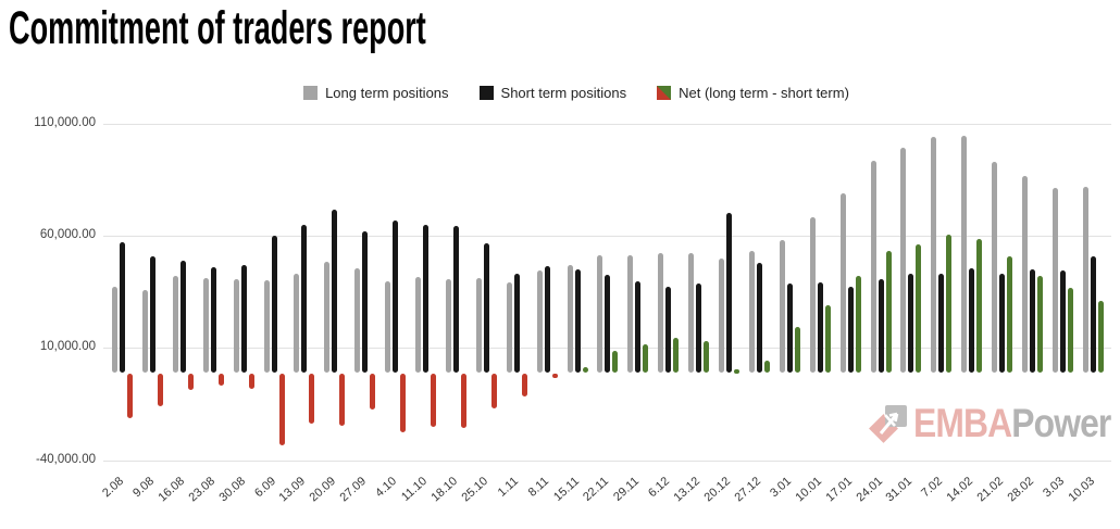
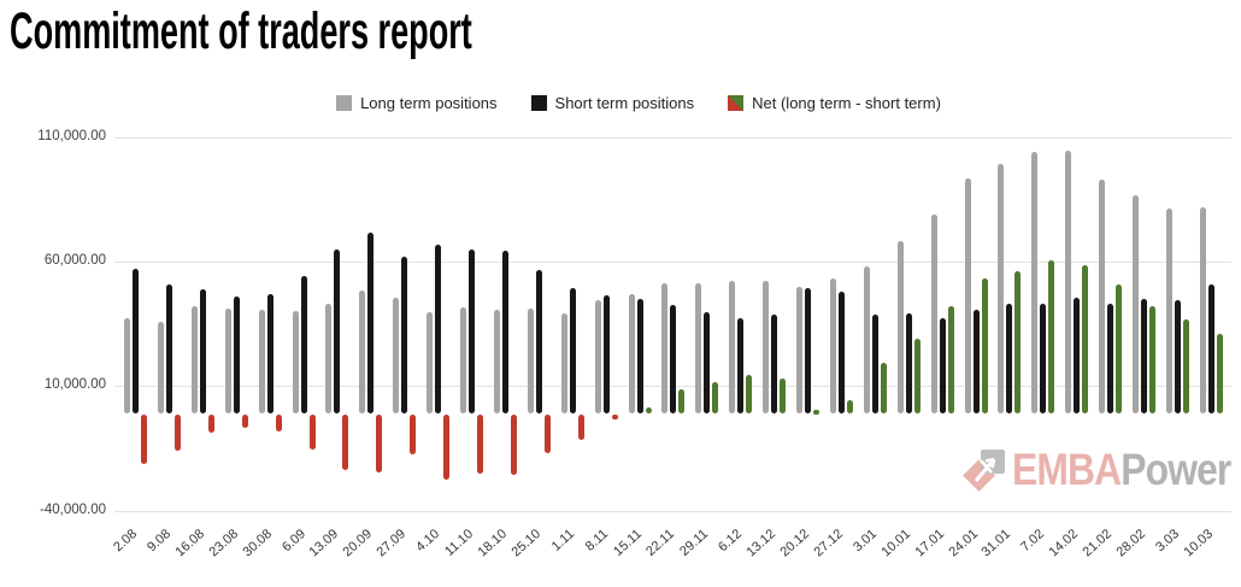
Short term positions/6.09: 60000 -> 54000
Net (long term - short term)/6.09: -32000 -> -14000
Short term positions/1.11: 43000 -> 50000
Short term positions/20.12: 70000 -> 50000
